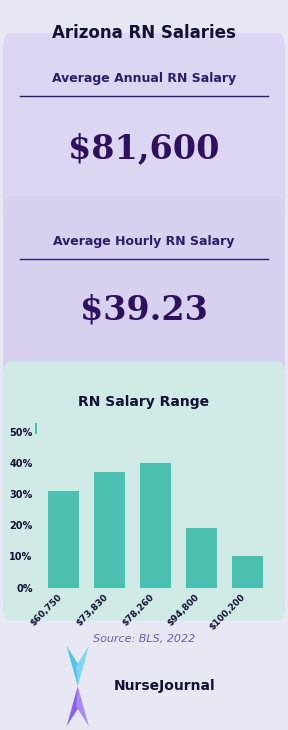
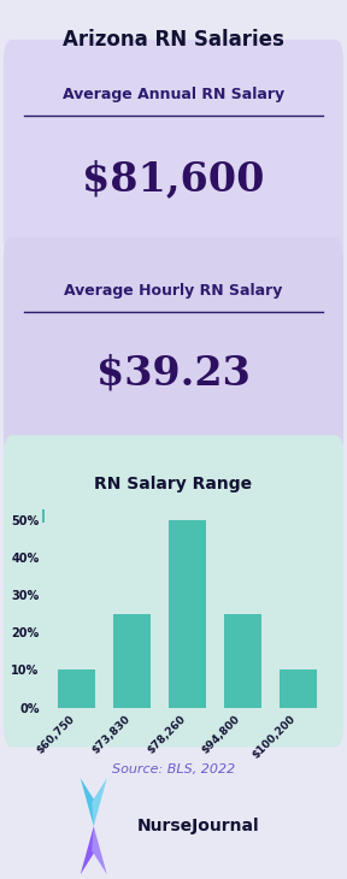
$60,750: 31% -> 10%
$73,830: 37% -> 25%
$78,260: 40% -> 50%
$94,800: 19% -> 25%
